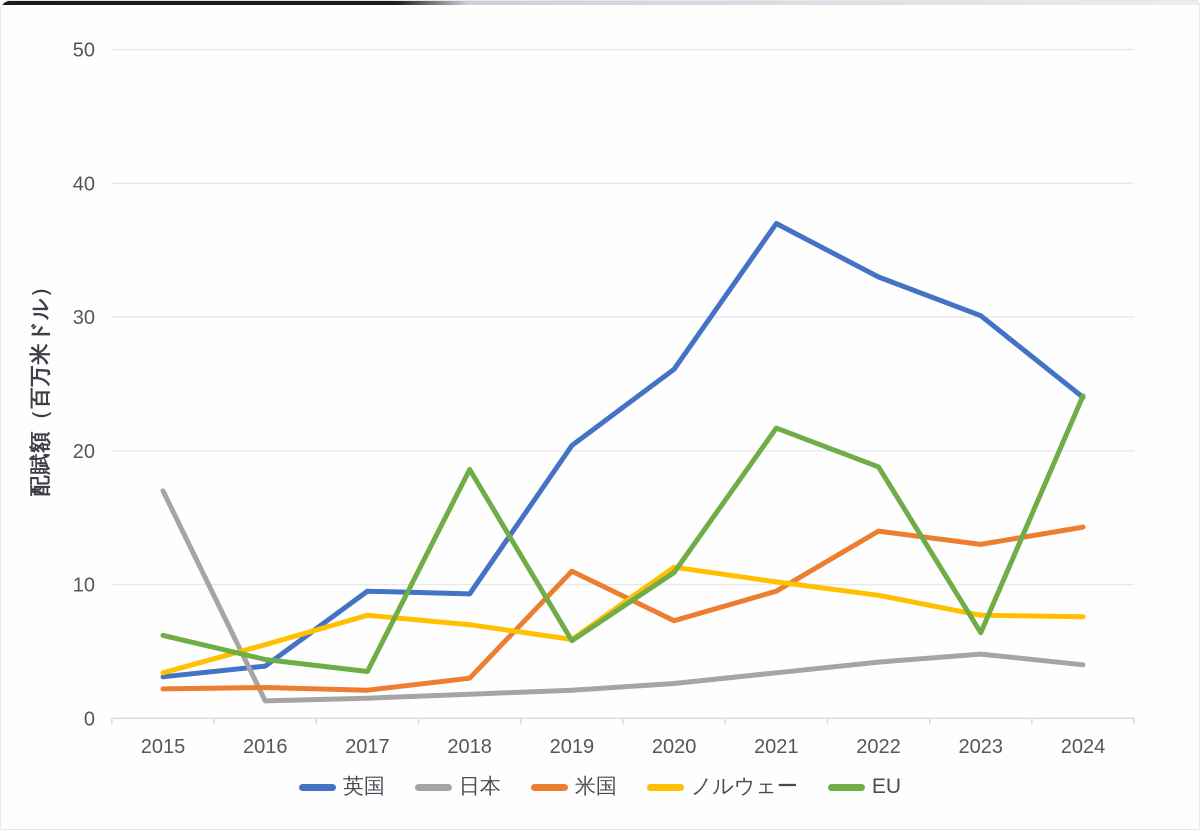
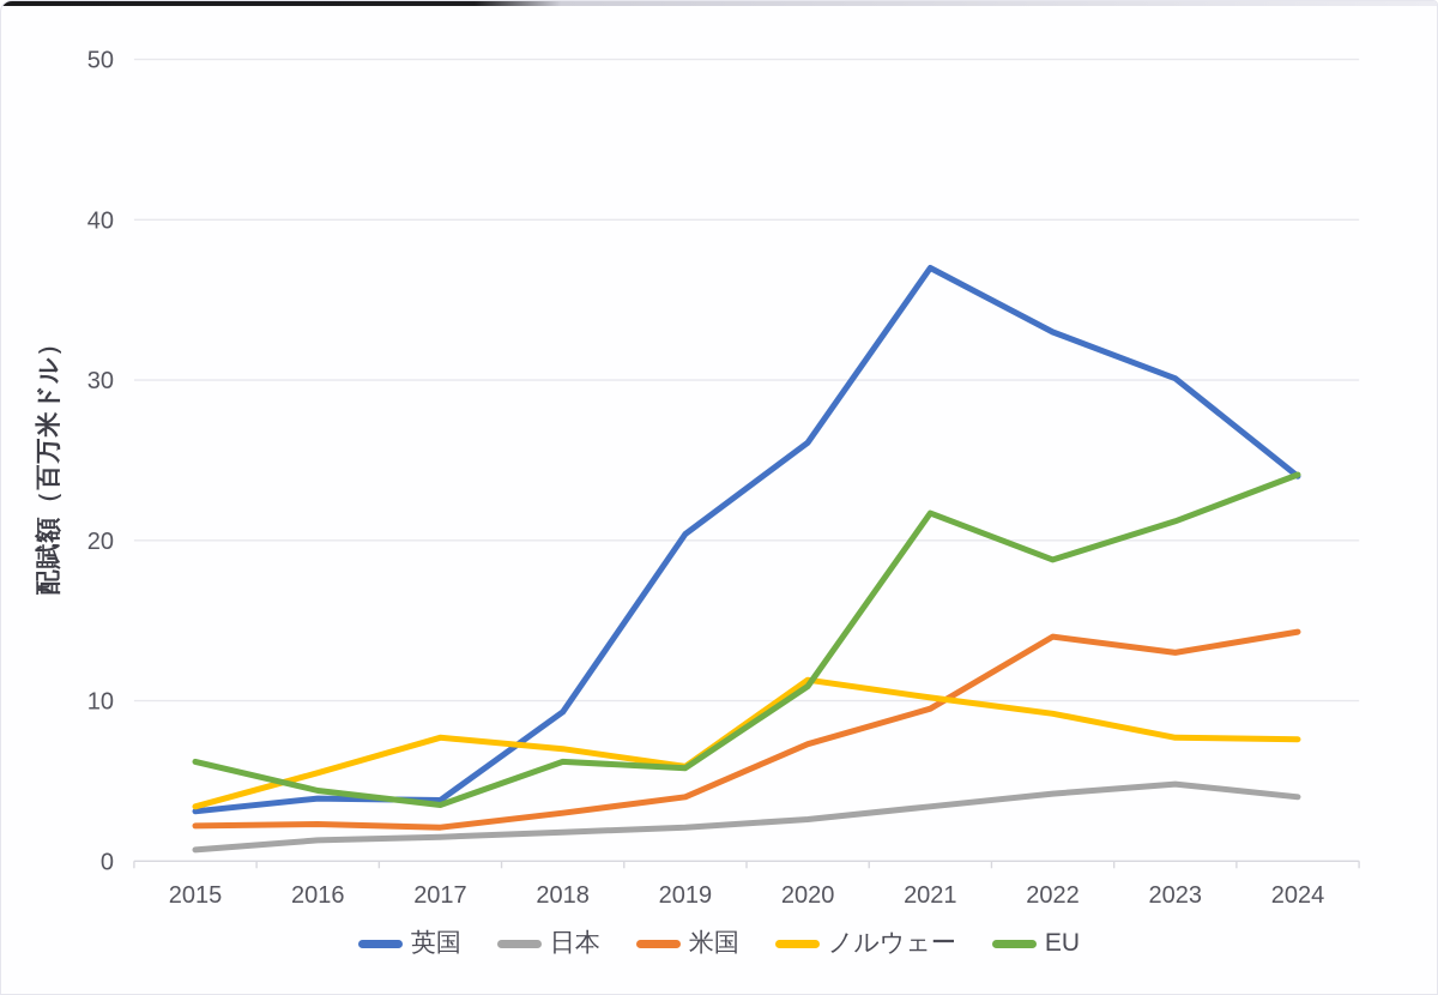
日本/2015: 17.0 -> 0.7
英国/2017: 9.5 -> 3.8
EU/2018: 18.6 -> 6.2
米国/2019: 11.0 -> 4.0
EU/2023: 6.4 -> 21.2
